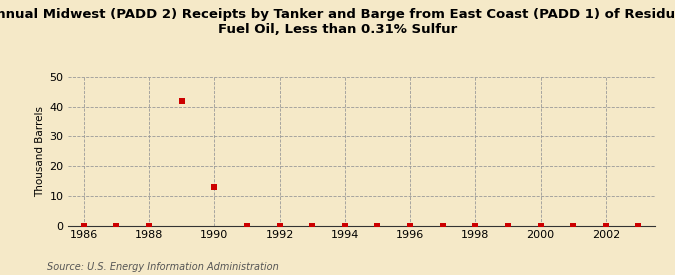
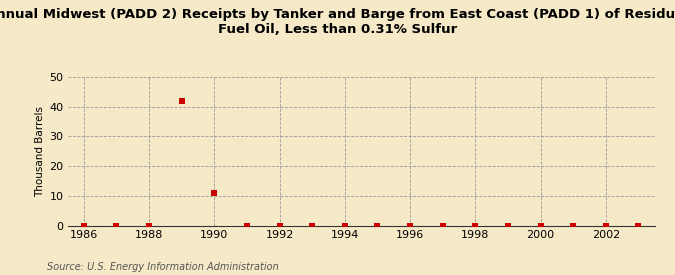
1990: 13 -> 11
